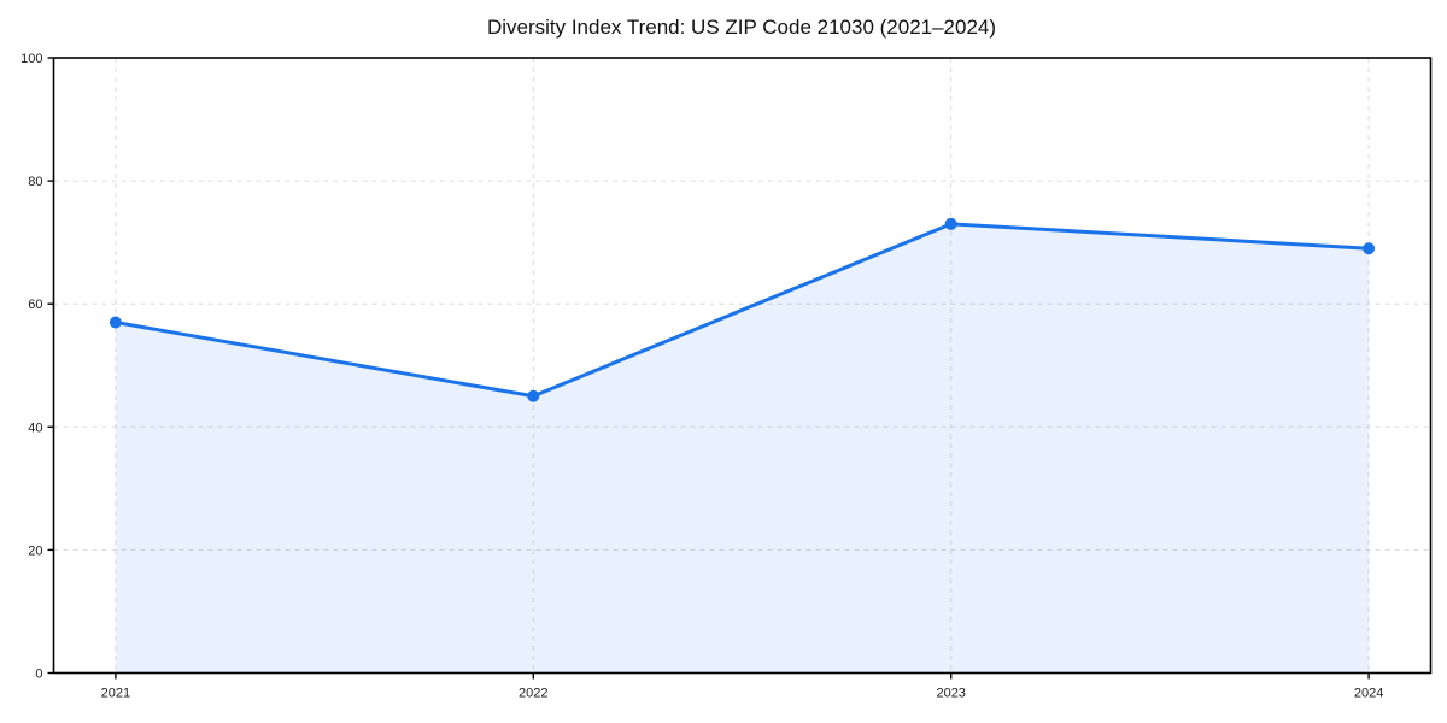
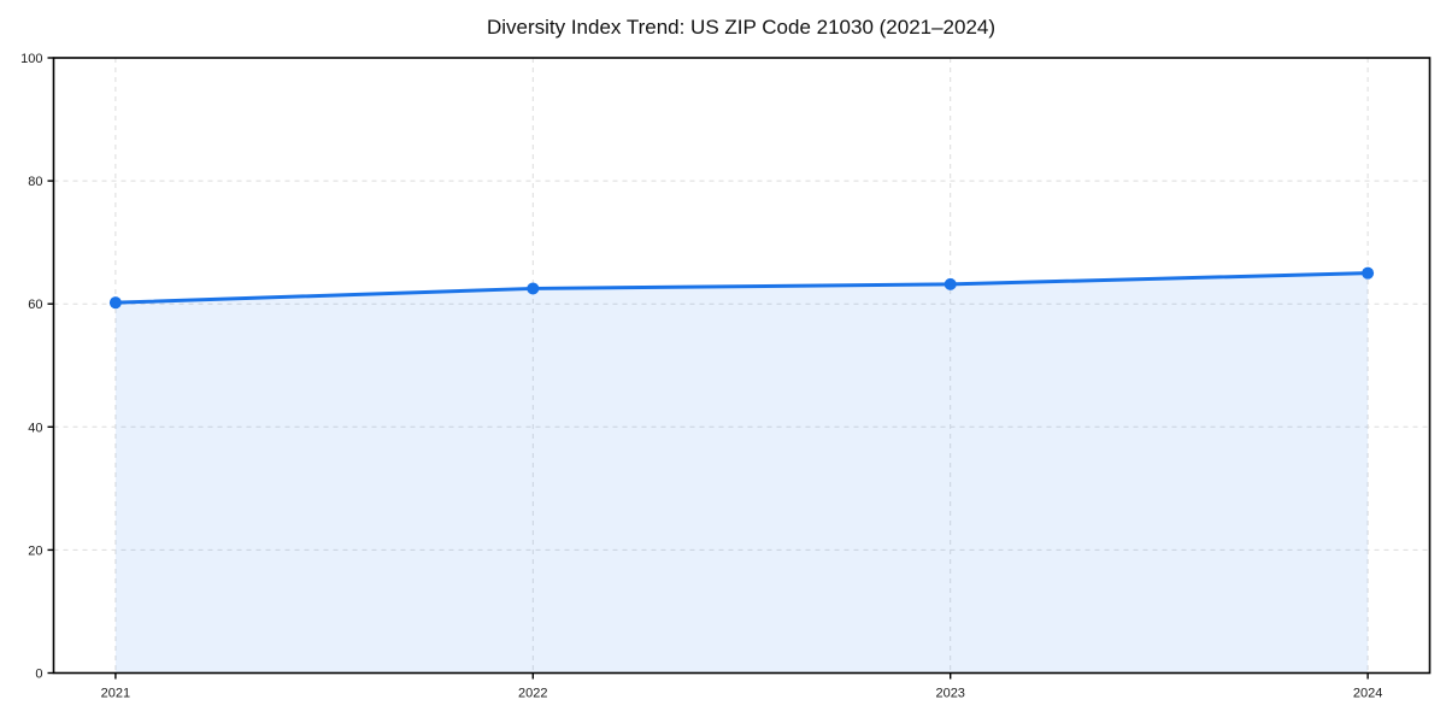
2021: 57 -> 60
2022: 45 -> 62
2023: 73 -> 63
2024: 69 -> 65
